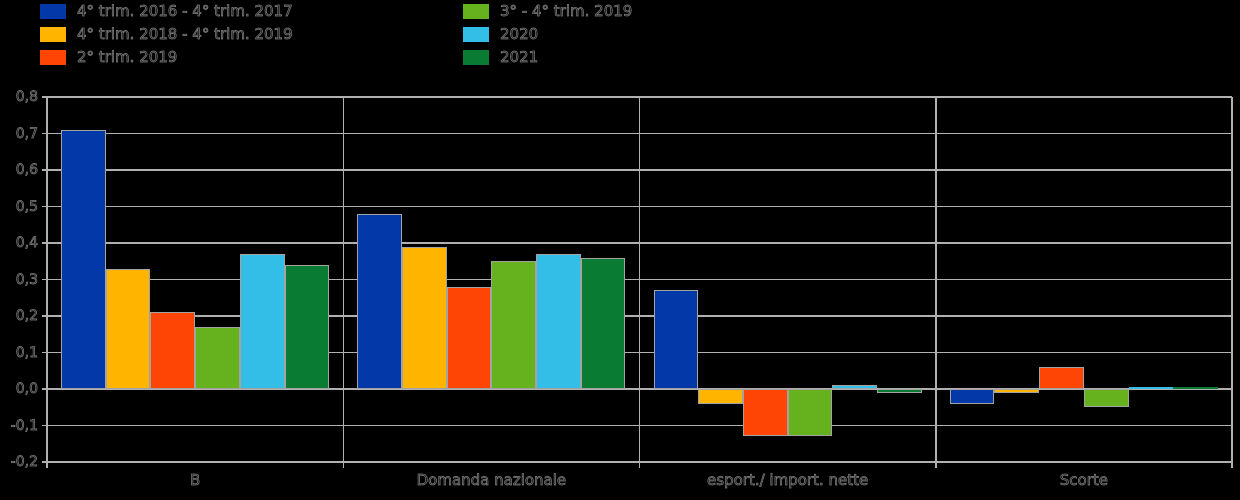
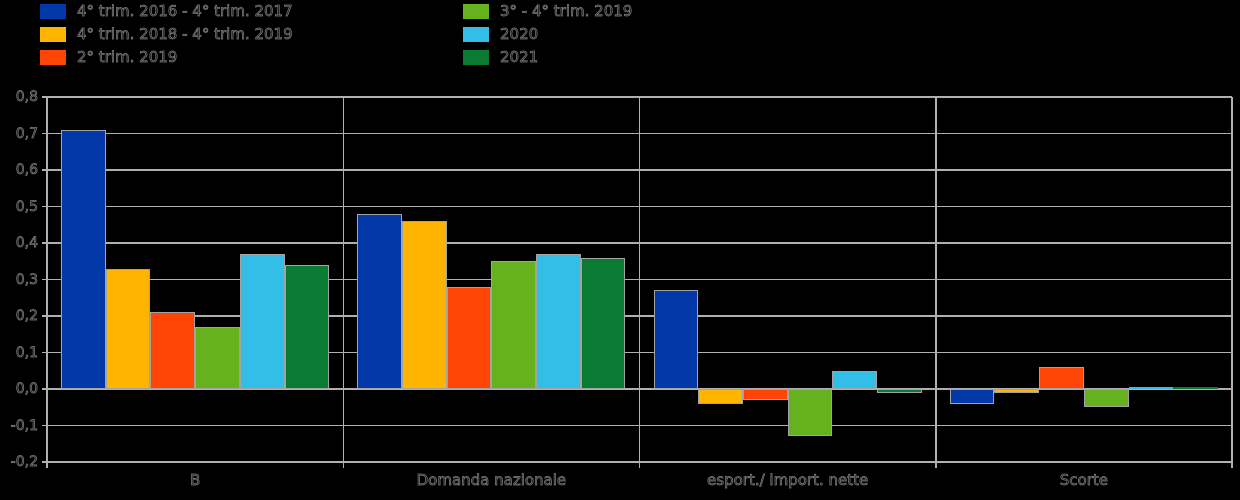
4° trim. 2018 - 4° trim. 2019/Domanda nazionale: 0,39 -> 0,46
2° trim. 2019/esport./ import. nette: -0,13 -> -0,03
2020/esport./ import. nette: 0,01 -> 0,05
